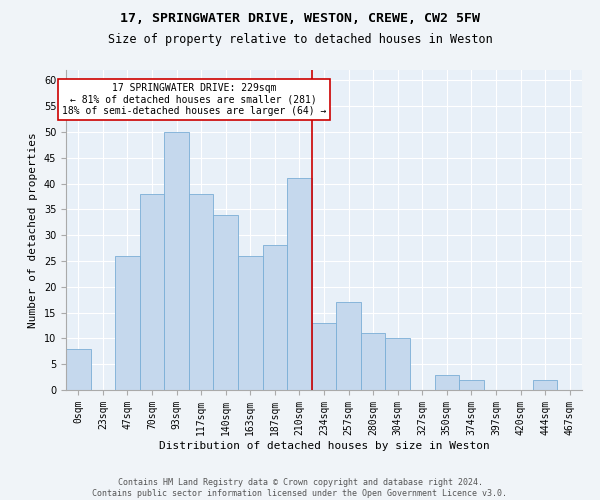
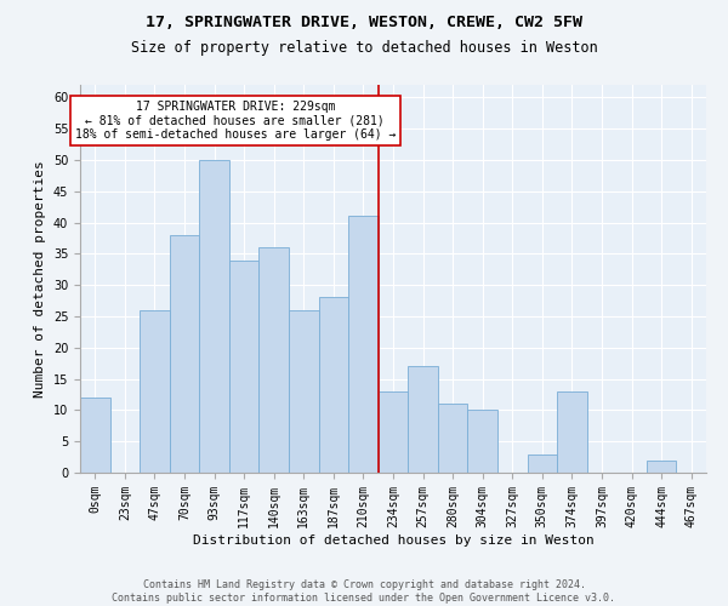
0sqm: 8 -> 12
117sqm: 38 -> 34
140sqm: 34 -> 36
374sqm: 2 -> 13
